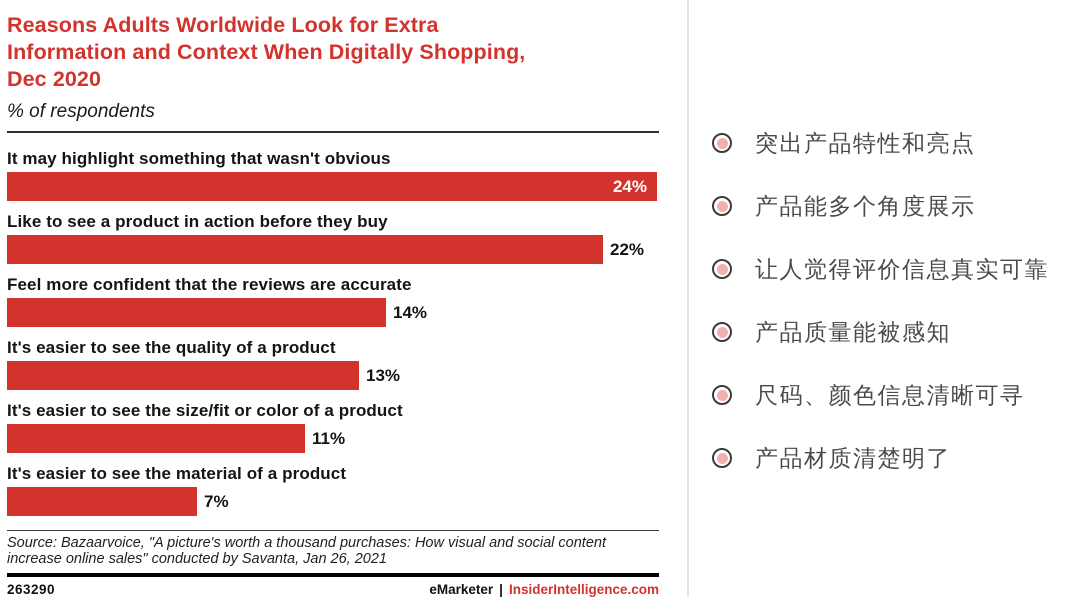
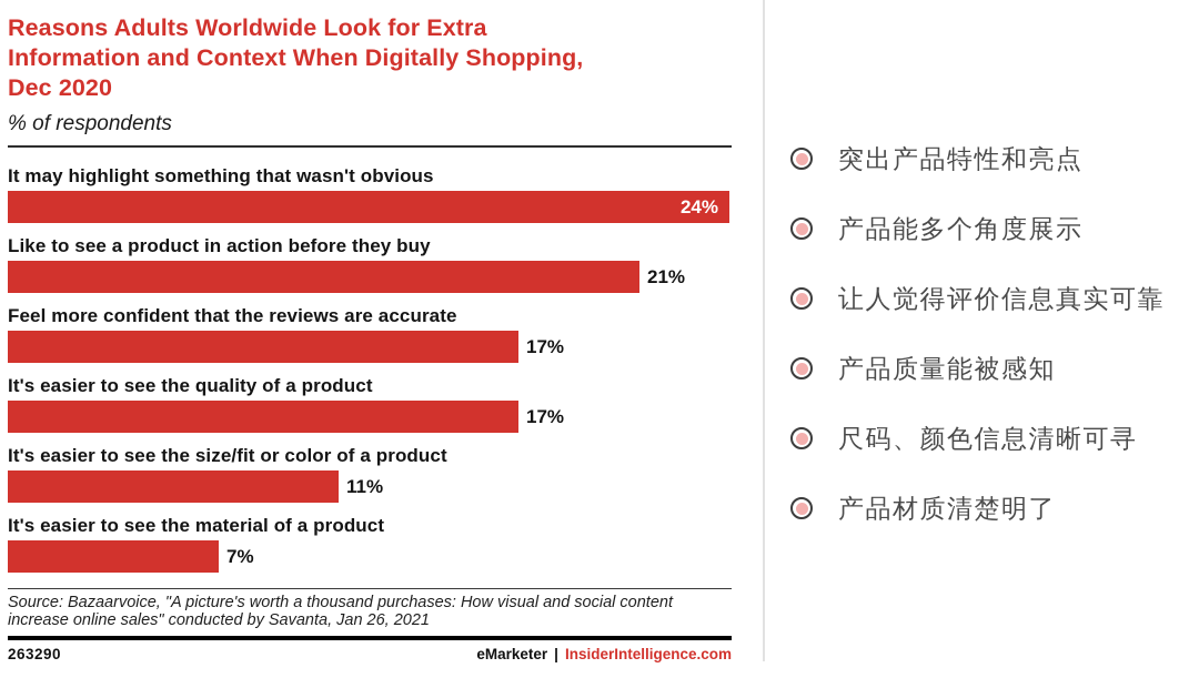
Like to see a product in action before they buy: 22% -> 21%
Feel more confident that the reviews are accurate: 14% -> 17%
It's easier to see the quality of a product: 13% -> 17%
